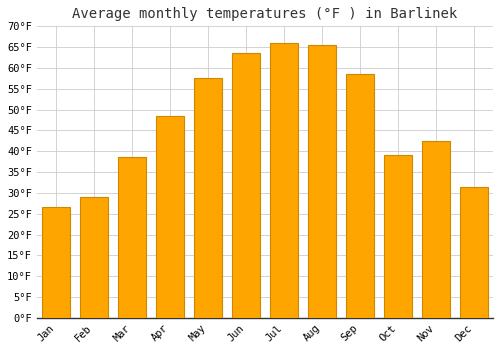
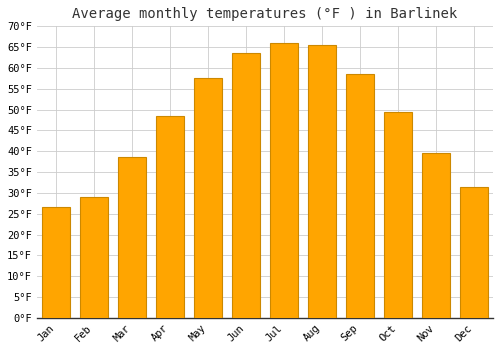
Oct: 39.0°F -> 49.5°F
Nov: 42.5°F -> 39.5°F
